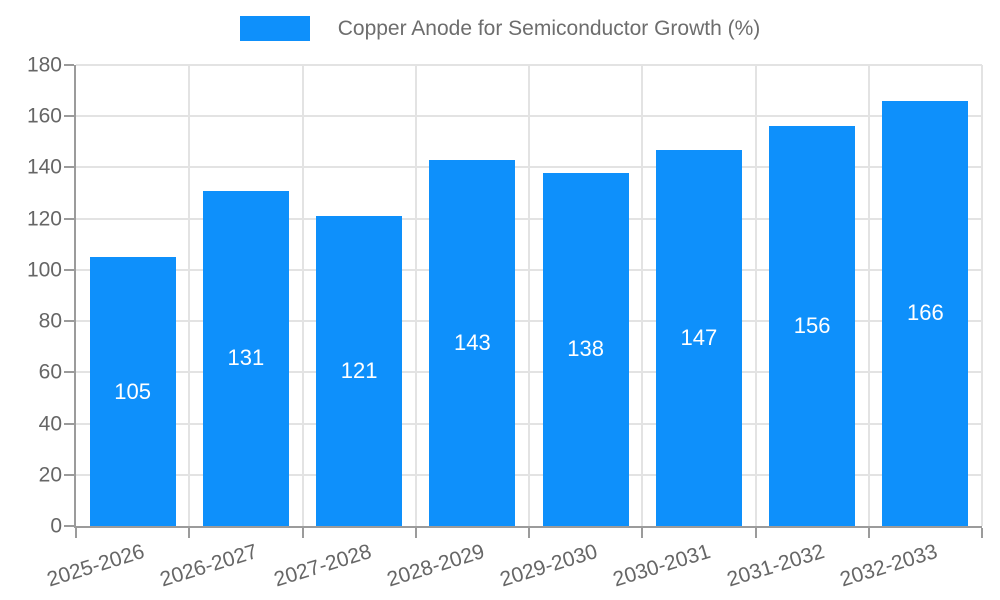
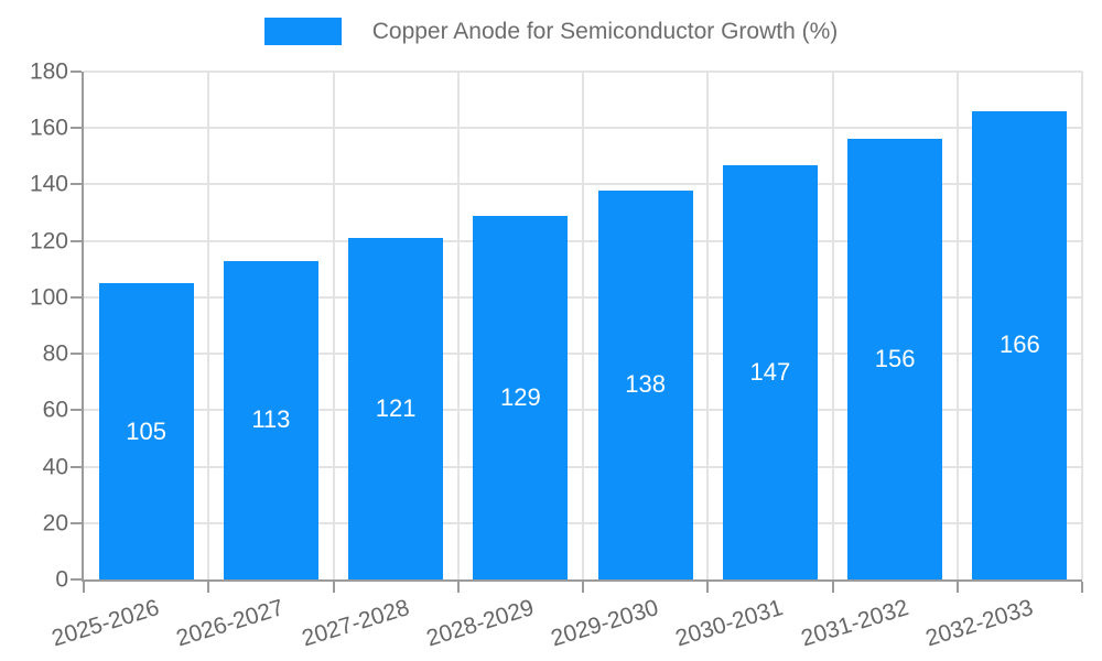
2026-2027: 131 -> 113
2028-2029: 143 -> 129
